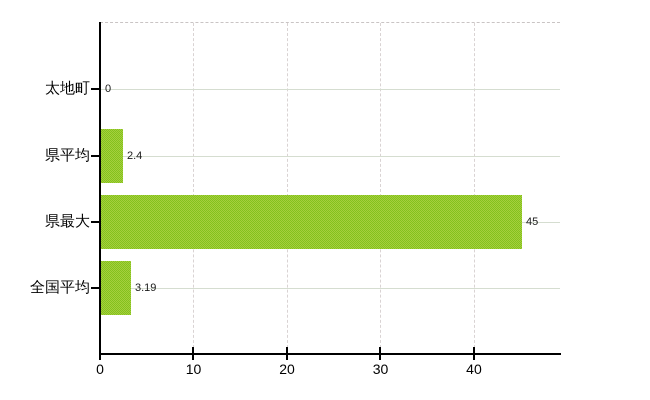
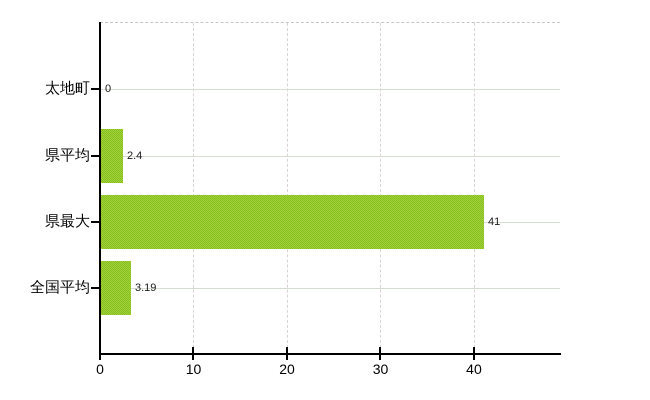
県最大: 45 -> 41
